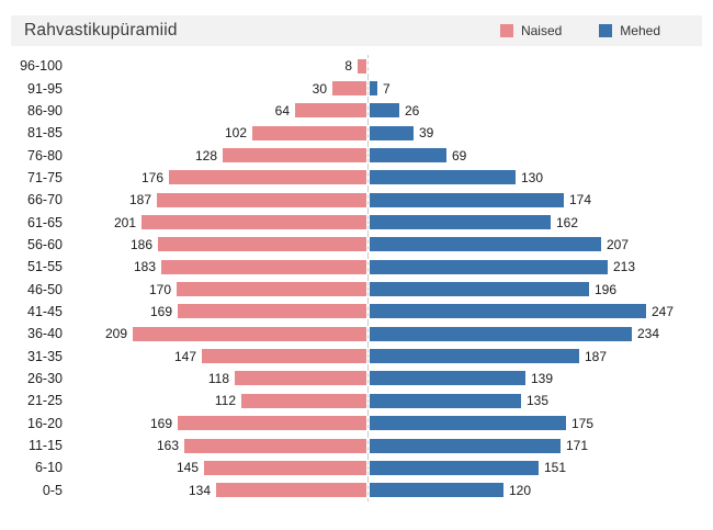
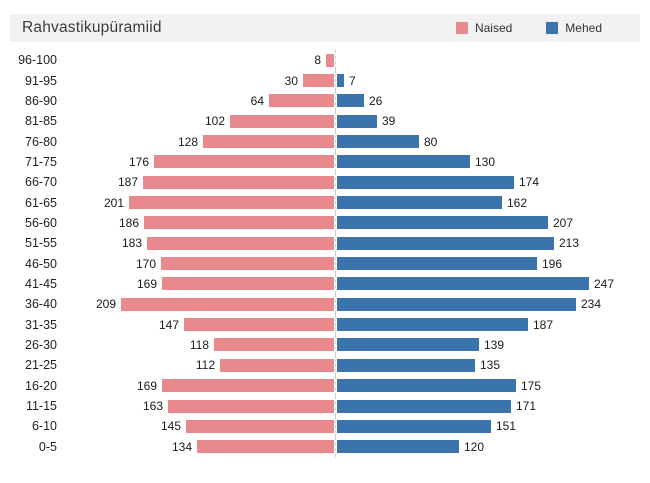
Mehed/76-80: 69 -> 80
